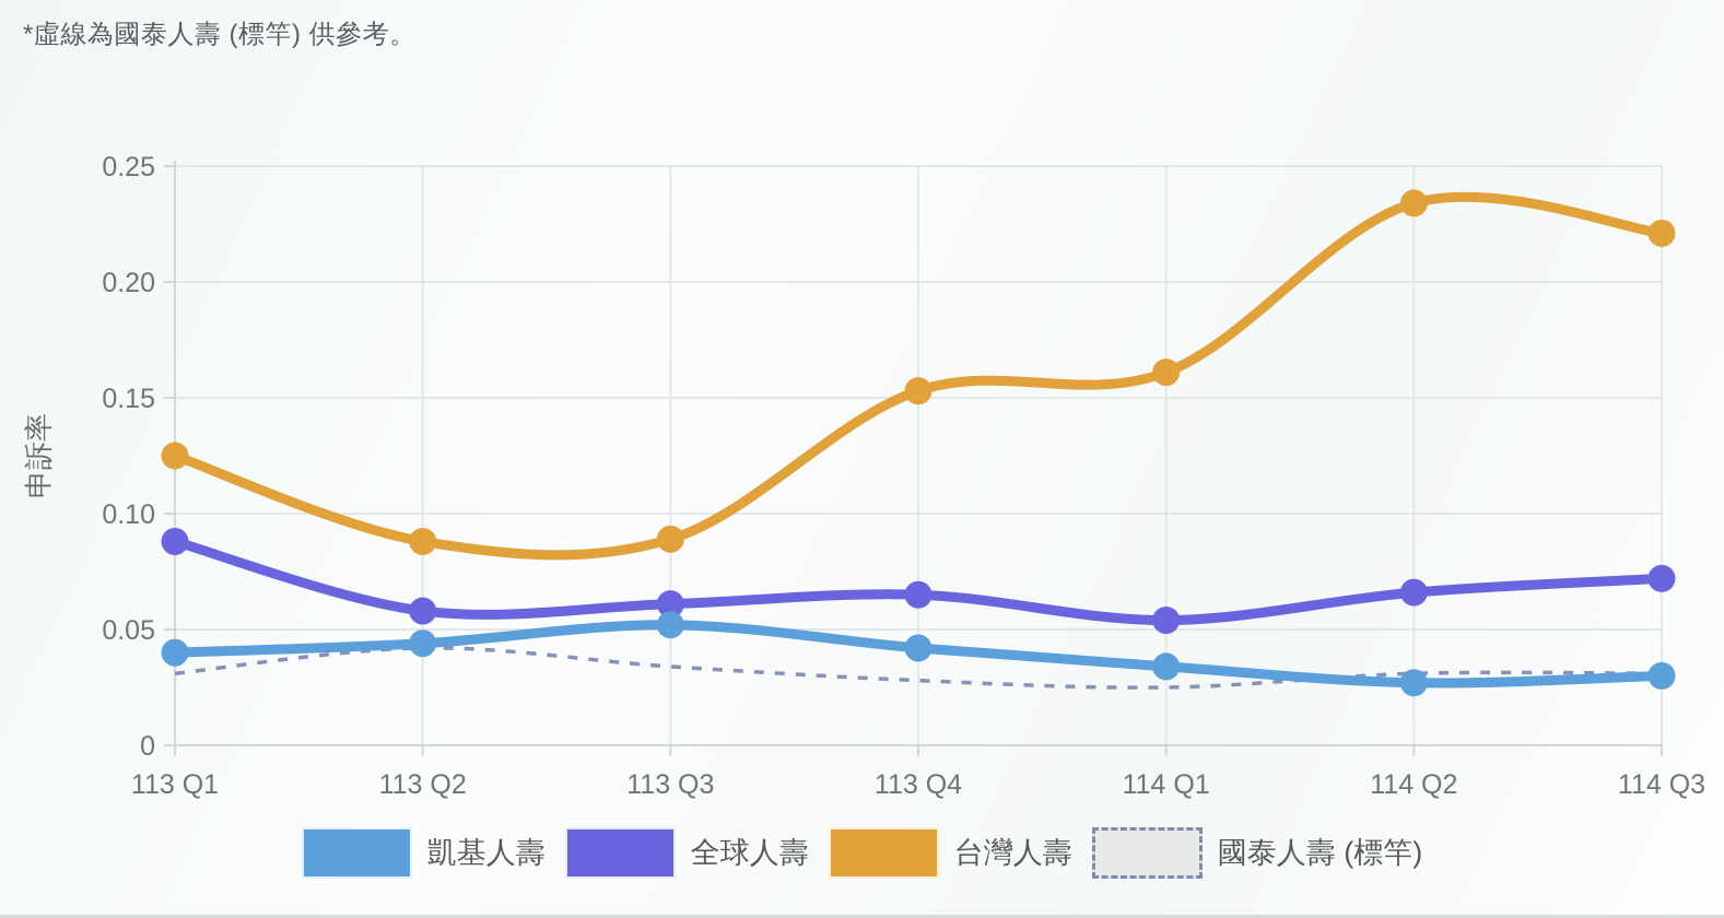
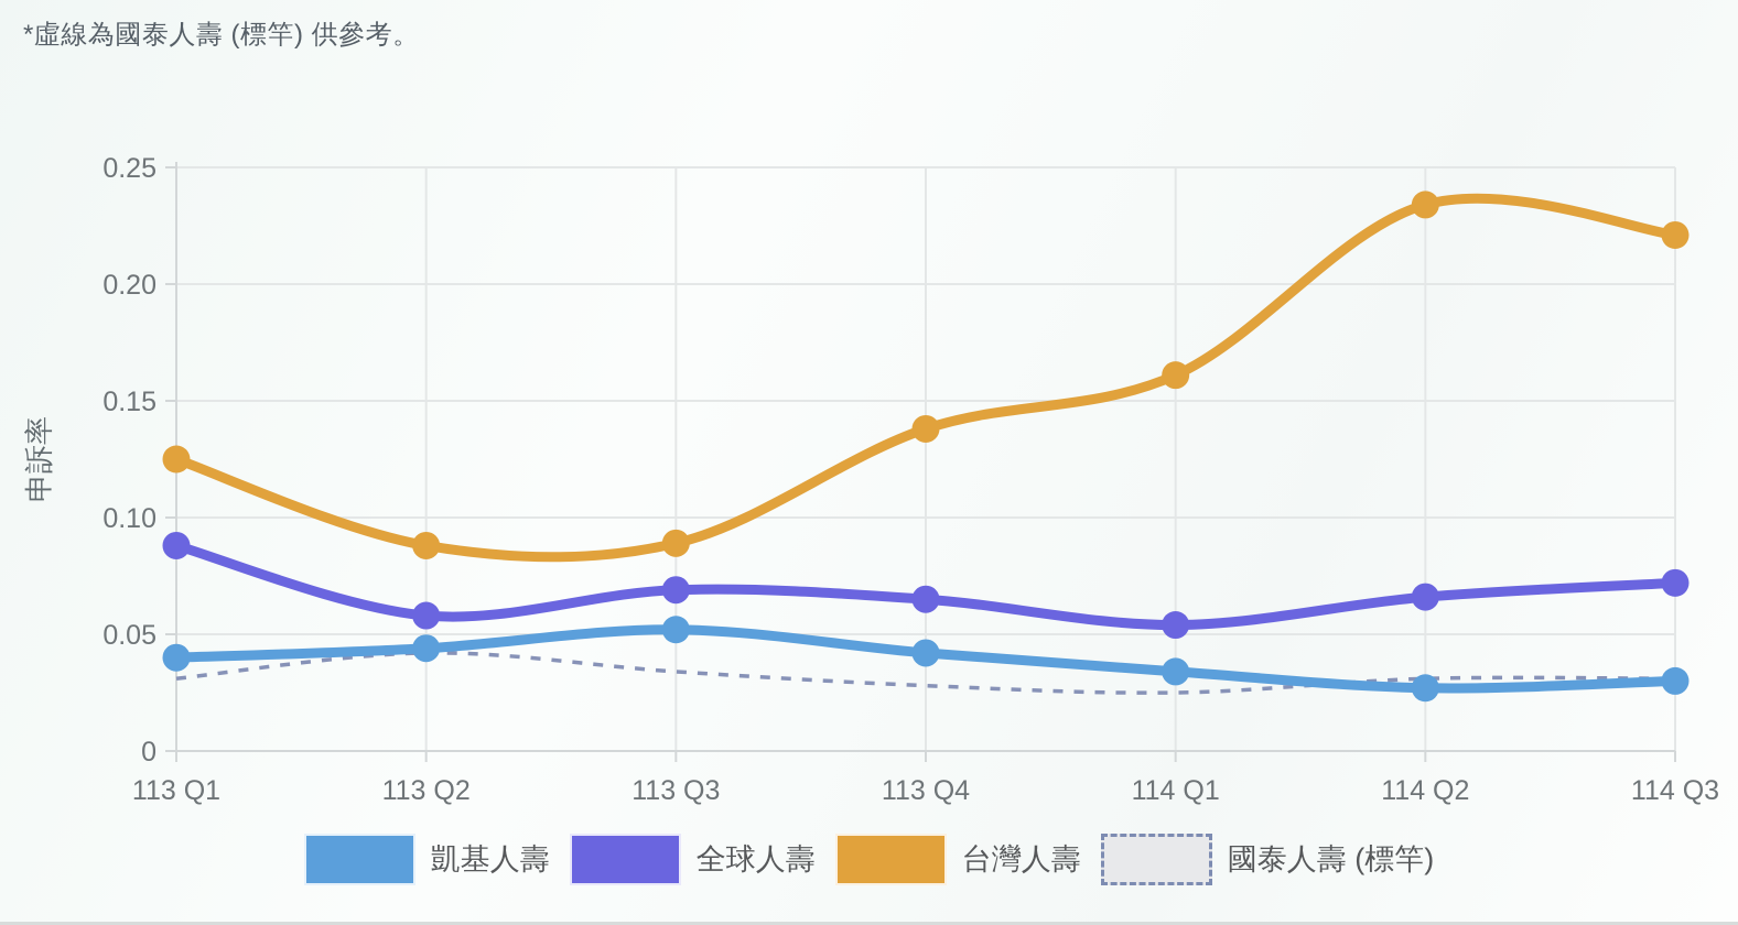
全球人壽/113 Q3: 0.061 -> 0.069
台灣人壽/113 Q4: 0.153 -> 0.138
